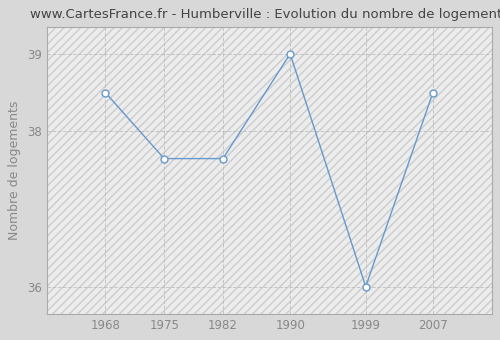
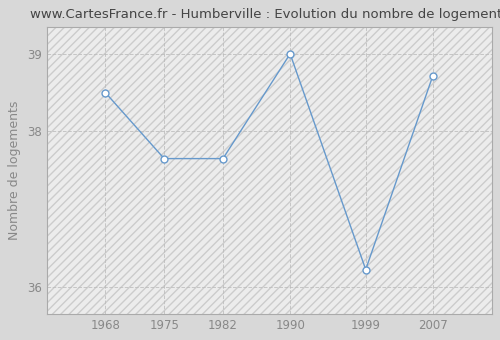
1999: 36.00 -> 36.22
2007: 38.50 -> 38.72
